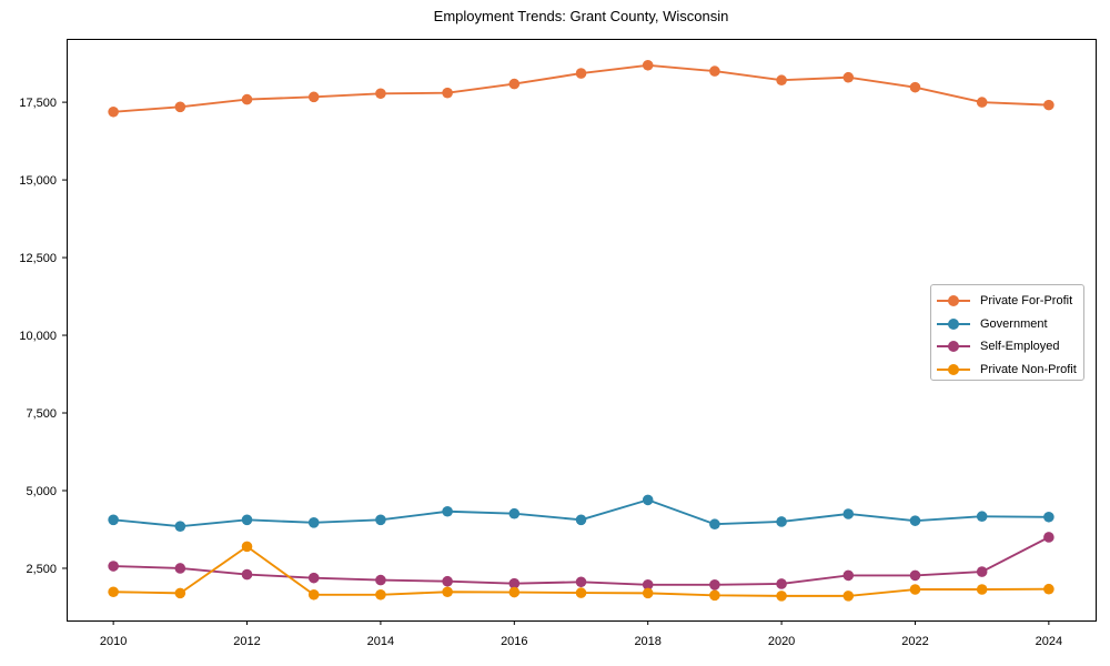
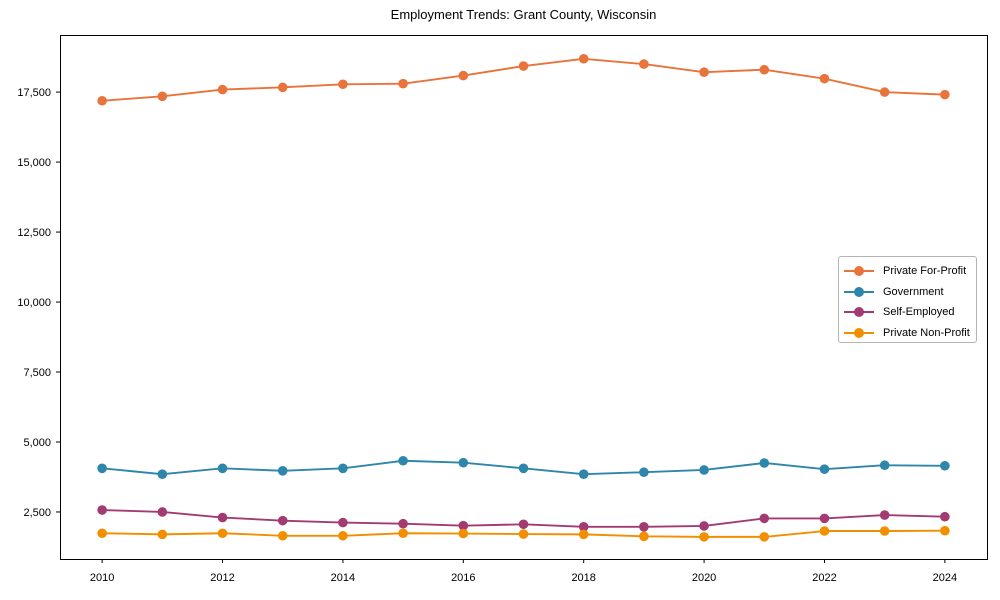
Private Non-Profit/2012: 3200 -> 1700
Government/2018: 4700 -> 3800
Self-Employed/2024: 3500 -> 2300
